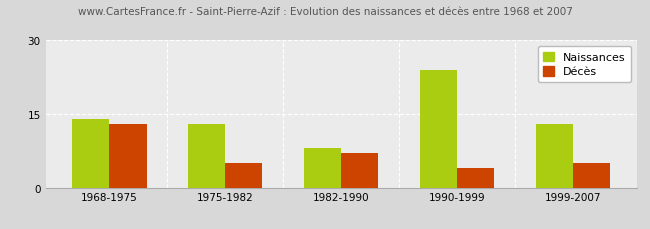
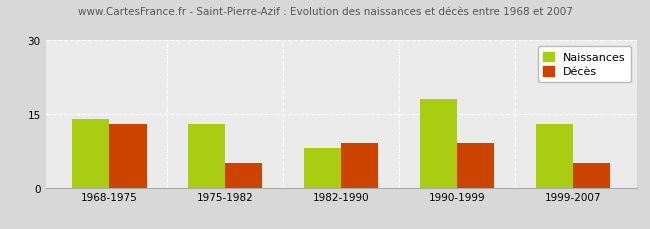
Décès/1982-1990: 7 -> 9
Naissances/1990-1999: 24 -> 18
Décès/1990-1999: 4 -> 9
